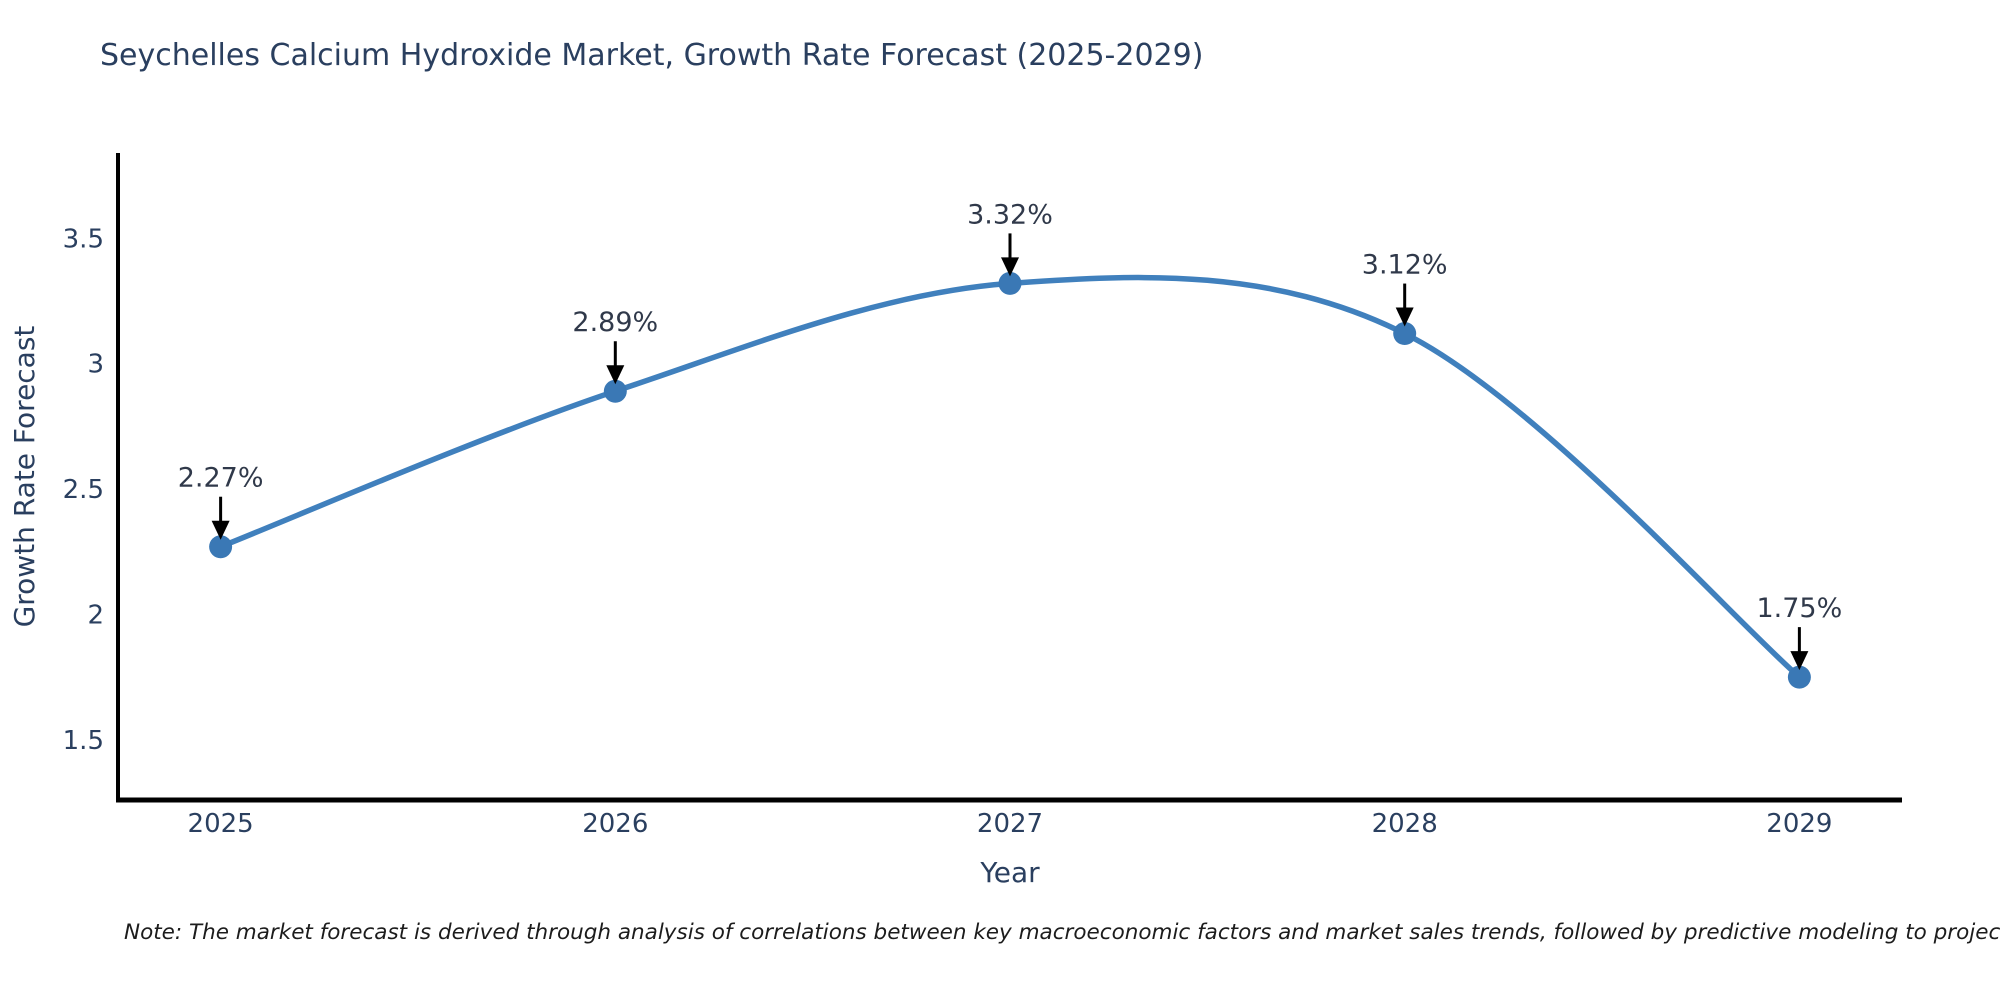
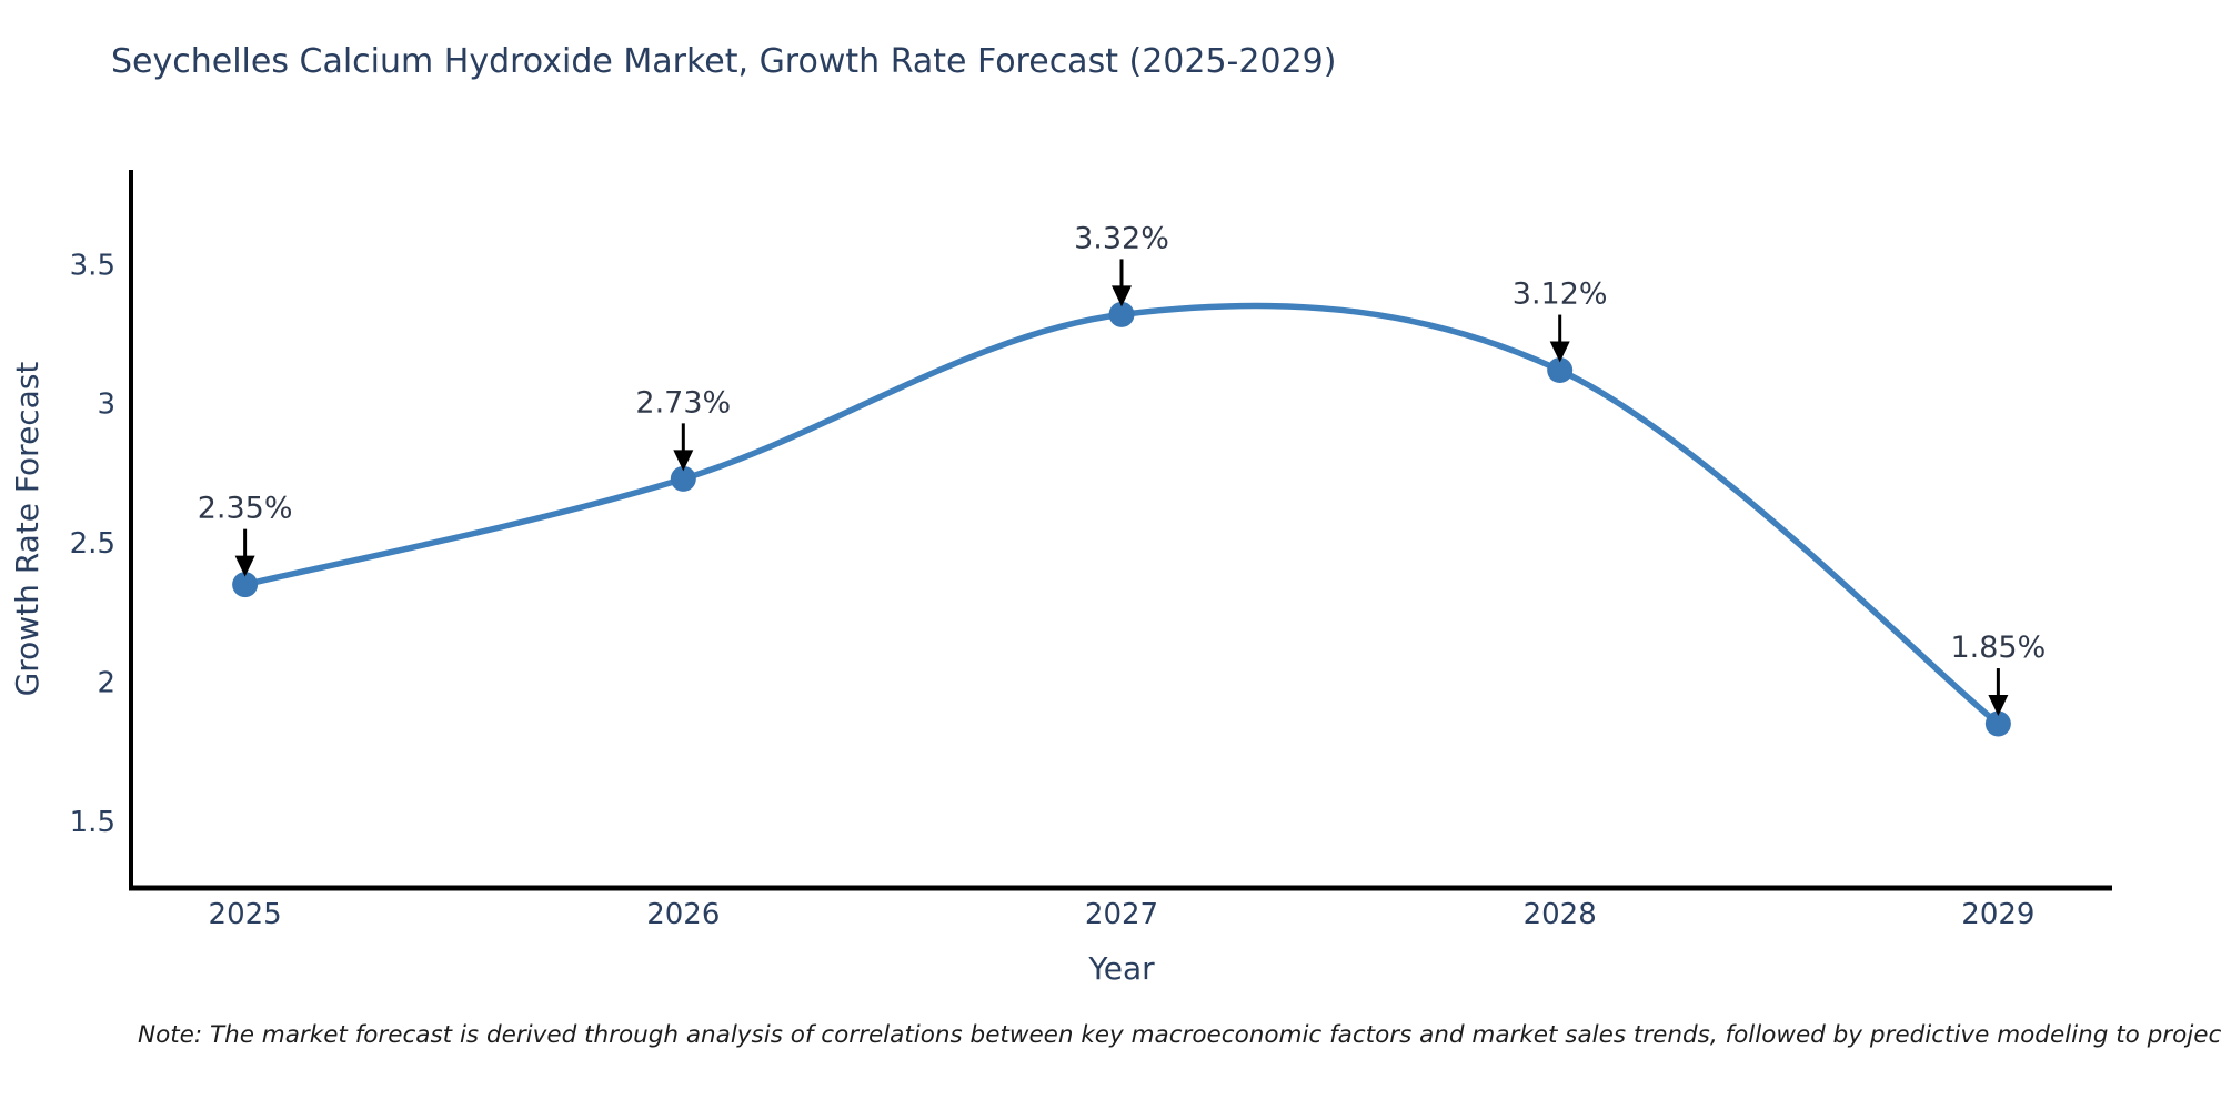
2025: 2.27% -> 2.35%
2026: 2.89% -> 2.73%
2029: 1.75% -> 1.85%
